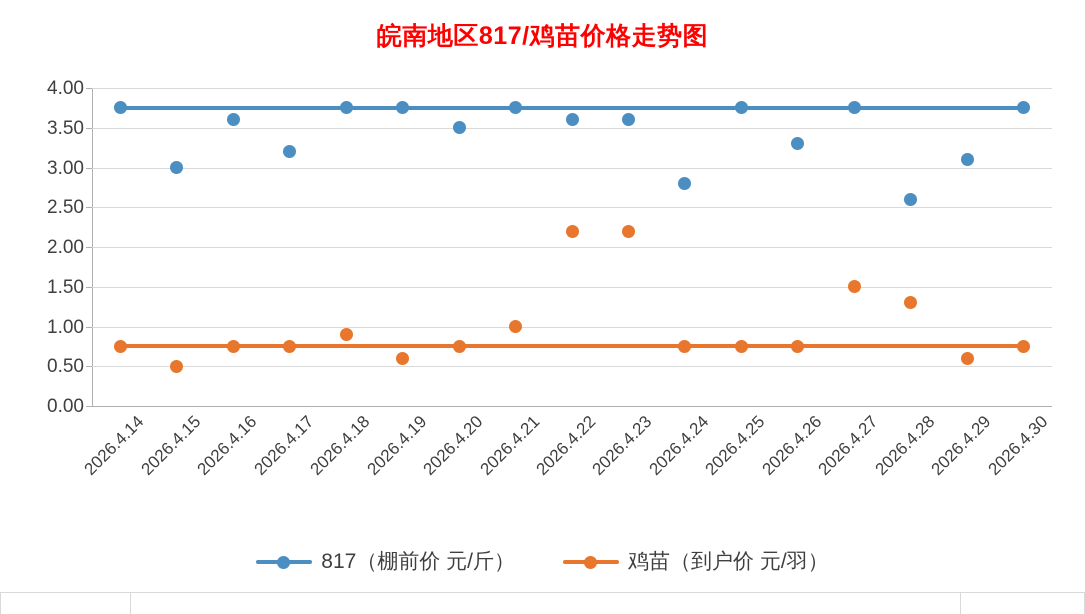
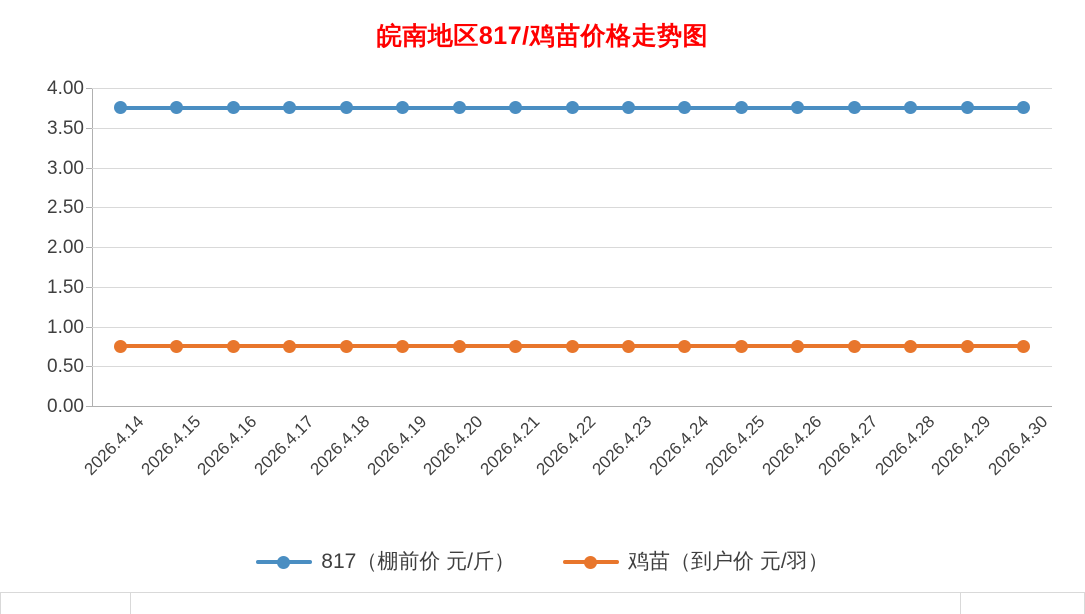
817（棚前价 元/斤）/2026.4.15: 3.0 -> 3.8
鸡苗（到户价 元/羽）/2026.4.15: 0.5 -> 0.8
817（棚前价 元/斤）/2026.4.16: 3.6 -> 3.8
817（棚前价 元/斤）/2026.4.17: 3.2 -> 3.8
鸡苗（到户价 元/羽）/2026.4.18: 0.9 -> 0.8
鸡苗（到户价 元/羽）/2026.4.19: 0.6 -> 0.8
817（棚前价 元/斤）/2026.4.20: 3.5 -> 3.8
鸡苗（到户价 元/羽）/2026.4.21: 1.0 -> 0.8
817（棚前价 元/斤）/2026.4.22: 3.6 -> 3.8
鸡苗（到户价 元/羽）/2026.4.22: 2.2 -> 0.8
817（棚前价 元/斤）/2026.4.23: 3.6 -> 3.8
鸡苗（到户价 元/羽）/2026.4.23: 2.2 -> 0.8
817（棚前价 元/斤）/2026.4.24: 2.8 -> 3.8
817（棚前价 元/斤）/2026.4.26: 3.3 -> 3.8
鸡苗（到户价 元/羽）/2026.4.27: 1.5 -> 0.8
817（棚前价 元/斤）/2026.4.28: 2.6 -> 3.8
鸡苗（到户价 元/羽）/2026.4.28: 1.3 -> 0.8
817（棚前价 元/斤）/2026.4.29: 3.1 -> 3.8
鸡苗（到户价 元/羽）/2026.4.29: 0.6 -> 0.8
